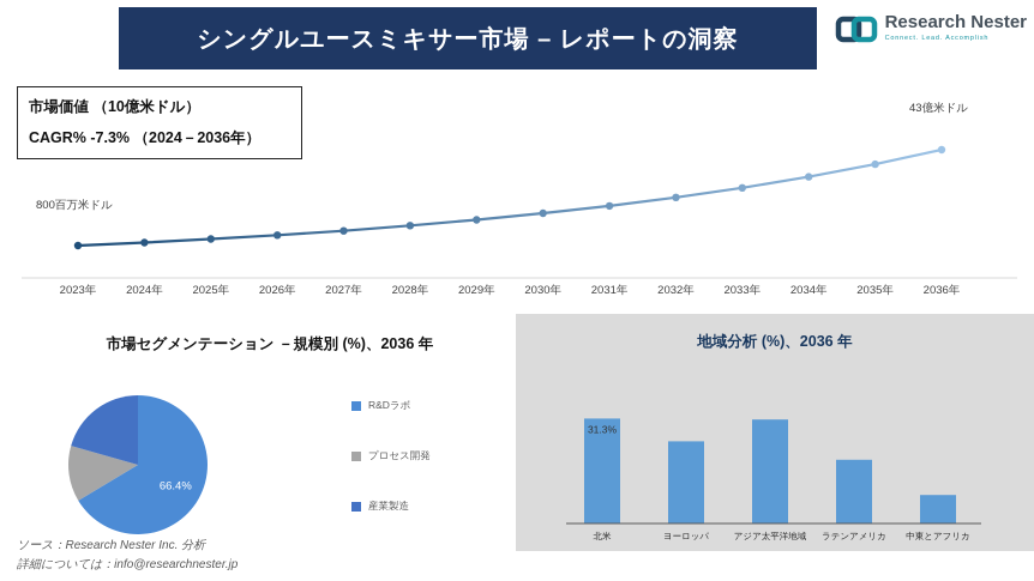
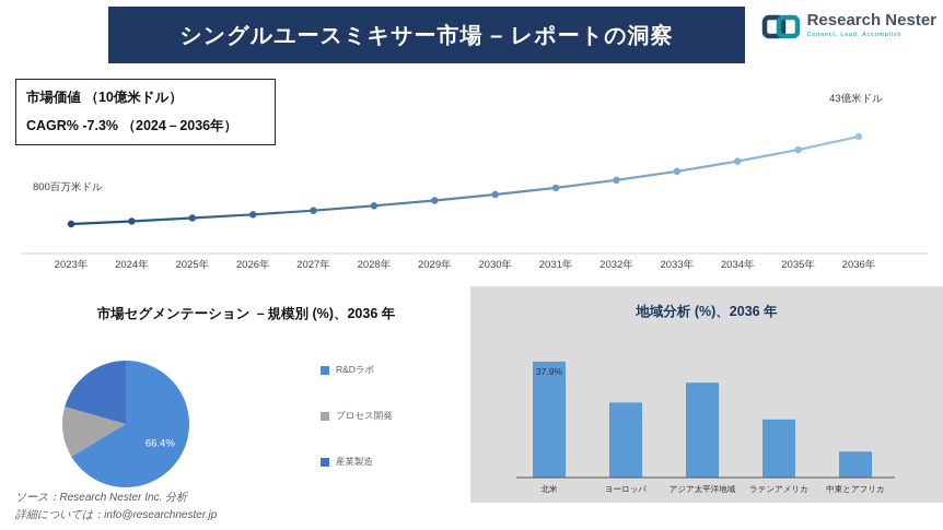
地域分析 (%)、2036 年/北米: 31.3% -> 37.9%
